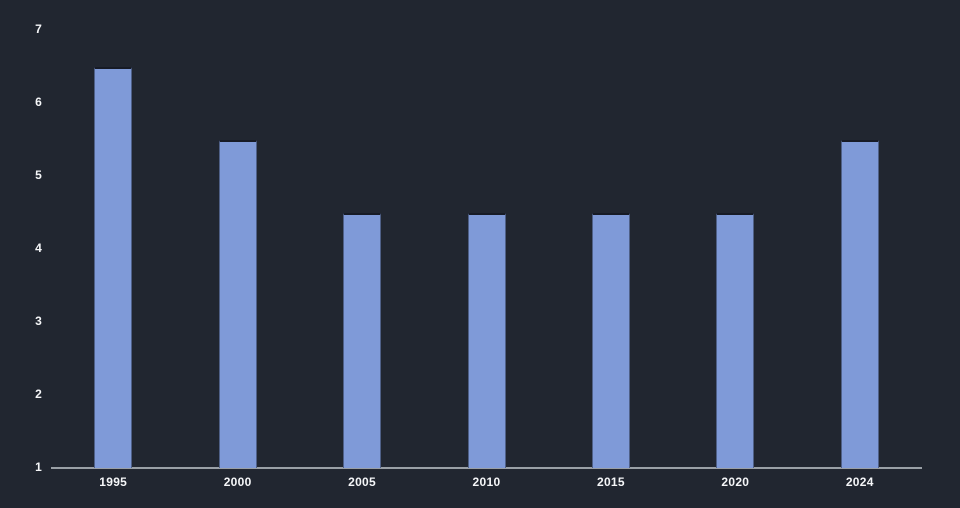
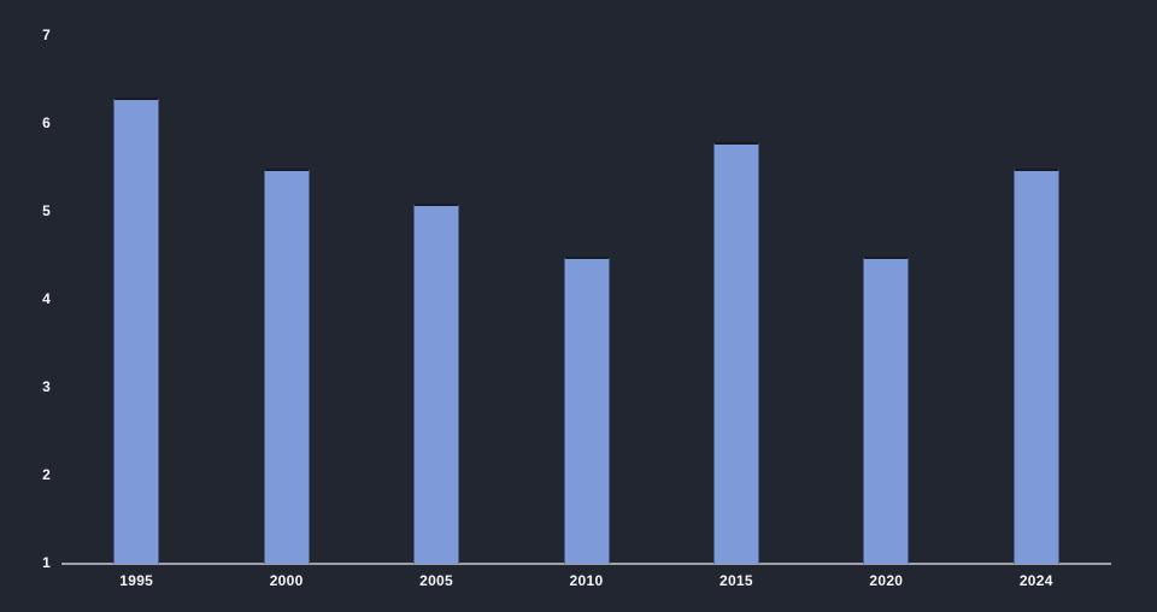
1995: 6.5 -> 6.3
2005: 4.5 -> 5.1
2015: 4.5 -> 5.8
